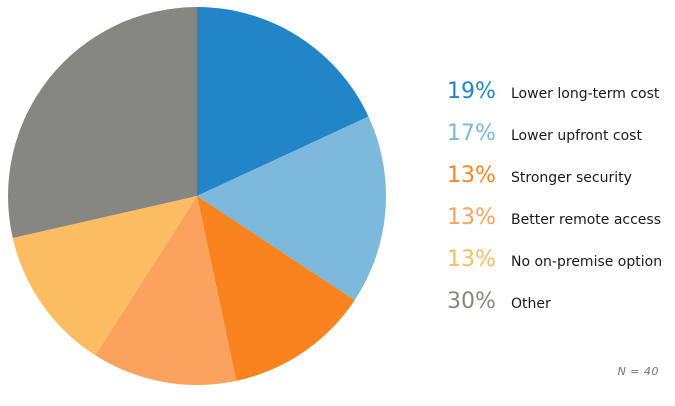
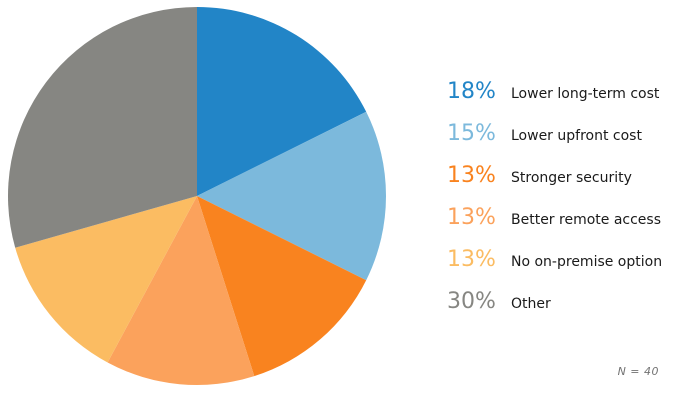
Lower long-term cost: 19% -> 18%
Lower upfront cost: 17% -> 15%
